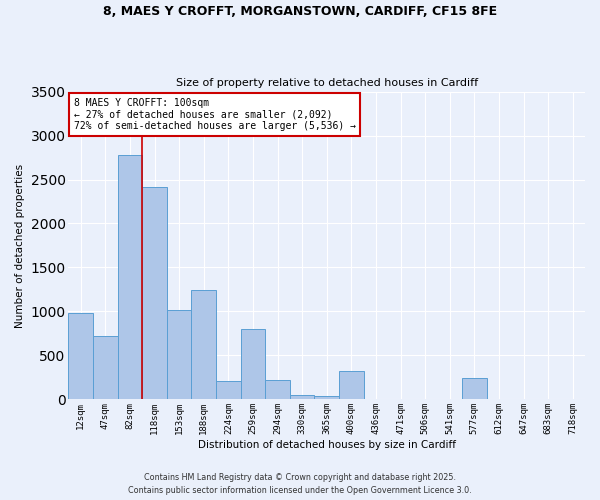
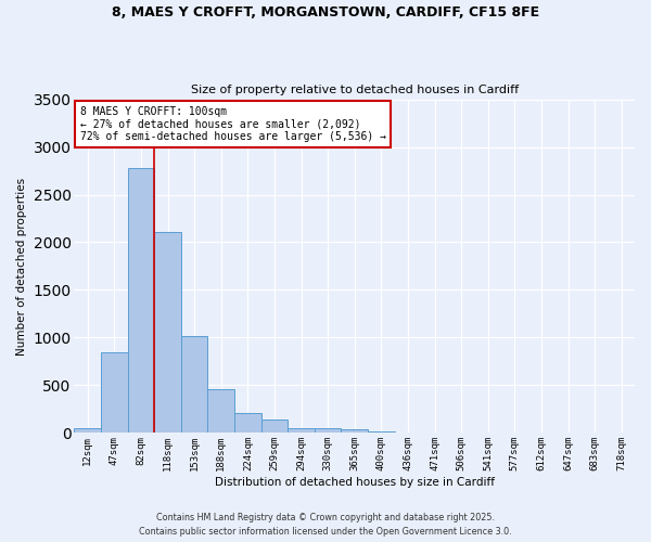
12sqm: 980 -> 60
47sqm: 720 -> 850
118sqm: 2420 -> 2110
188sqm: 1240 -> 460
259sqm: 800 -> 140
294sqm: 220 -> 60
400sqm: 320 -> 20
577sqm: 240 -> 0
